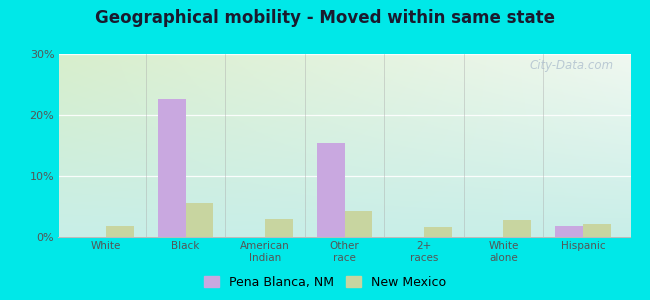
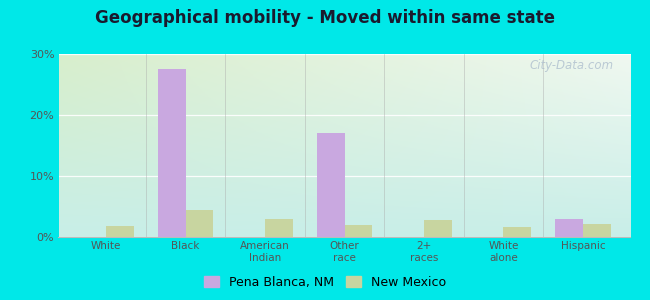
Pena Blanca, NM/Black: 22.6% -> 27.5%
New Mexico/Black: 5.6% -> 4.5%
Pena Blanca, NM/Other race: 15.4% -> 17.0%
New Mexico/Other race: 4.2% -> 2.0%
New Mexico/2+ races: 1.6% -> 2.8%
New Mexico/White alone: 2.8% -> 1.7%
Pena Blanca, NM/Hispanic: 1.8% -> 3.0%
